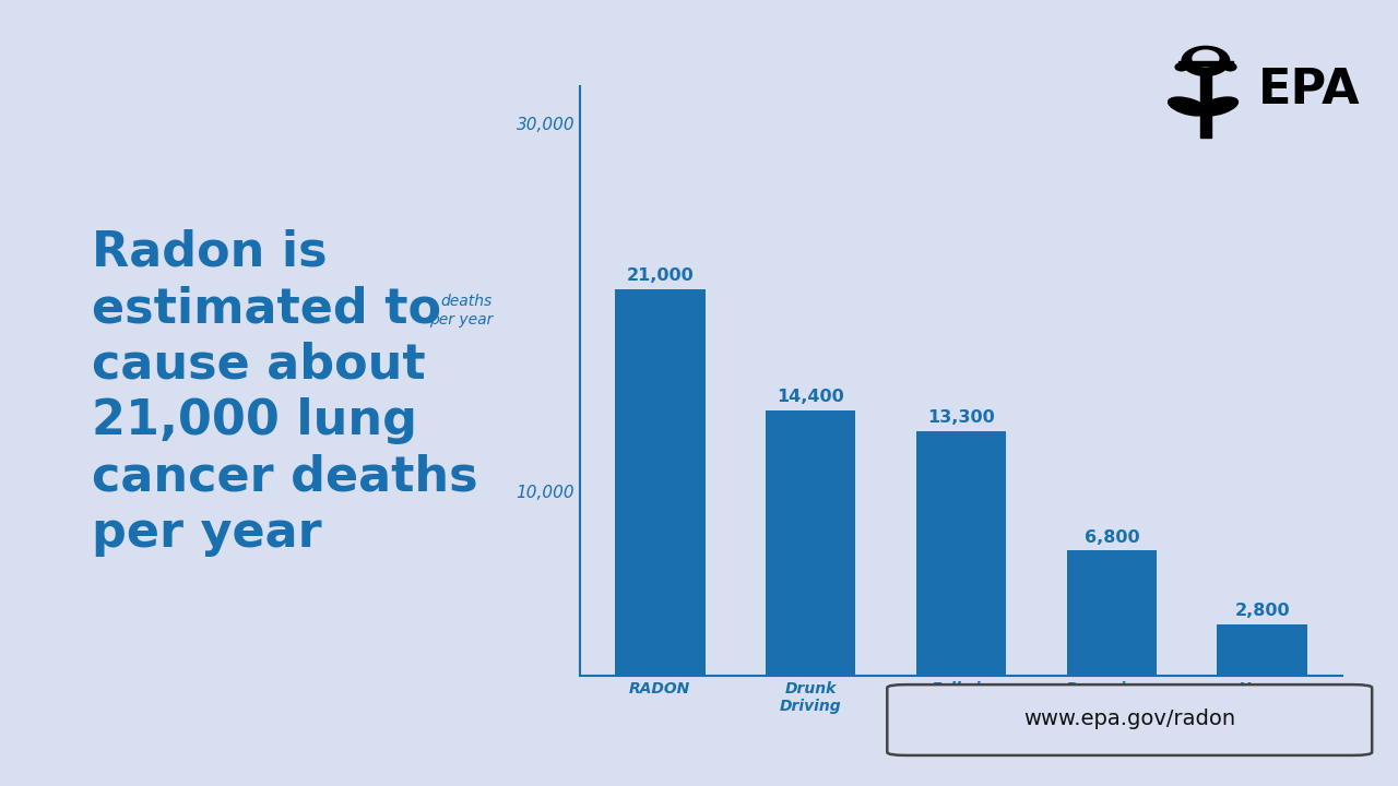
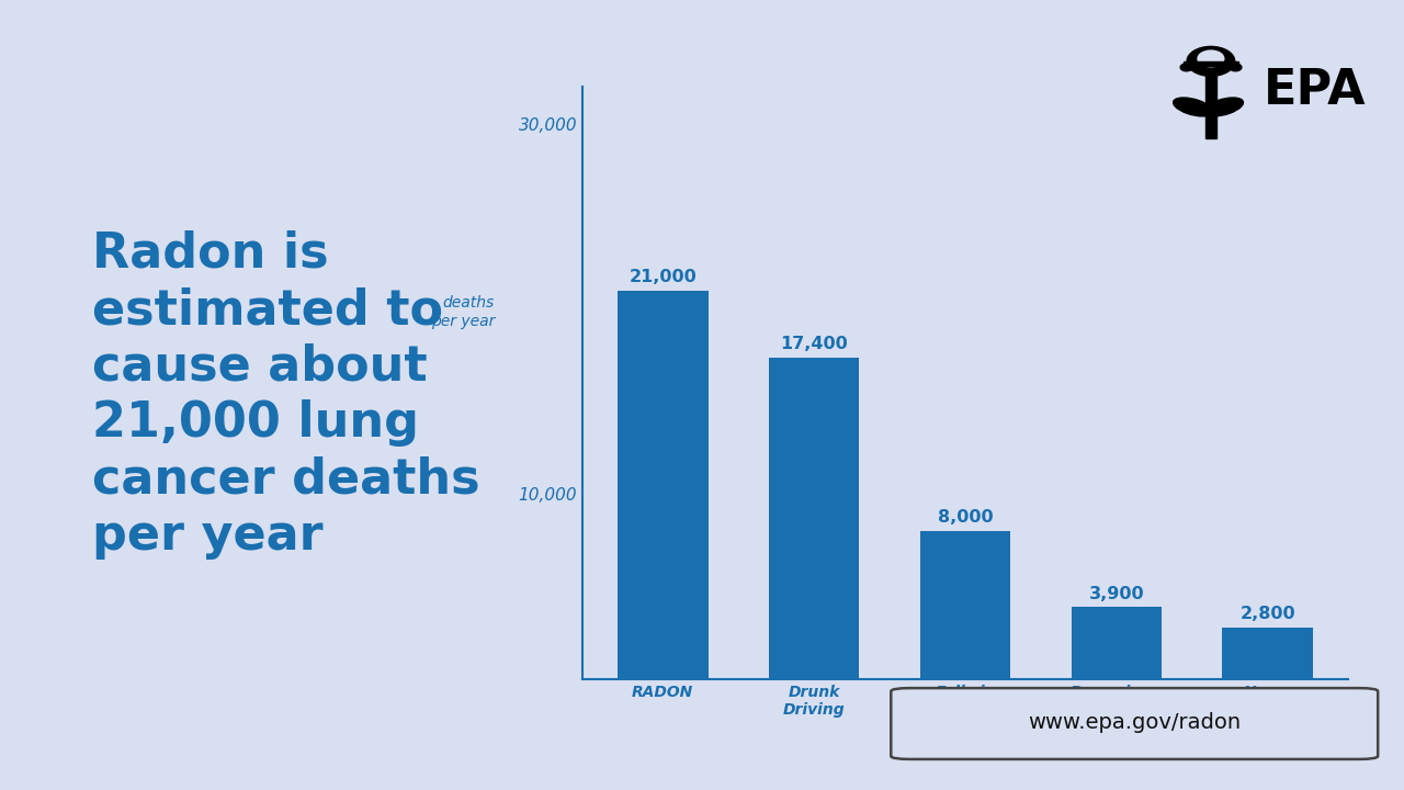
Drunk Driving: 14,400 -> 17,400
Falls in the Home: 13,300 -> 8,000
Drownings: 6,800 -> 3,900
